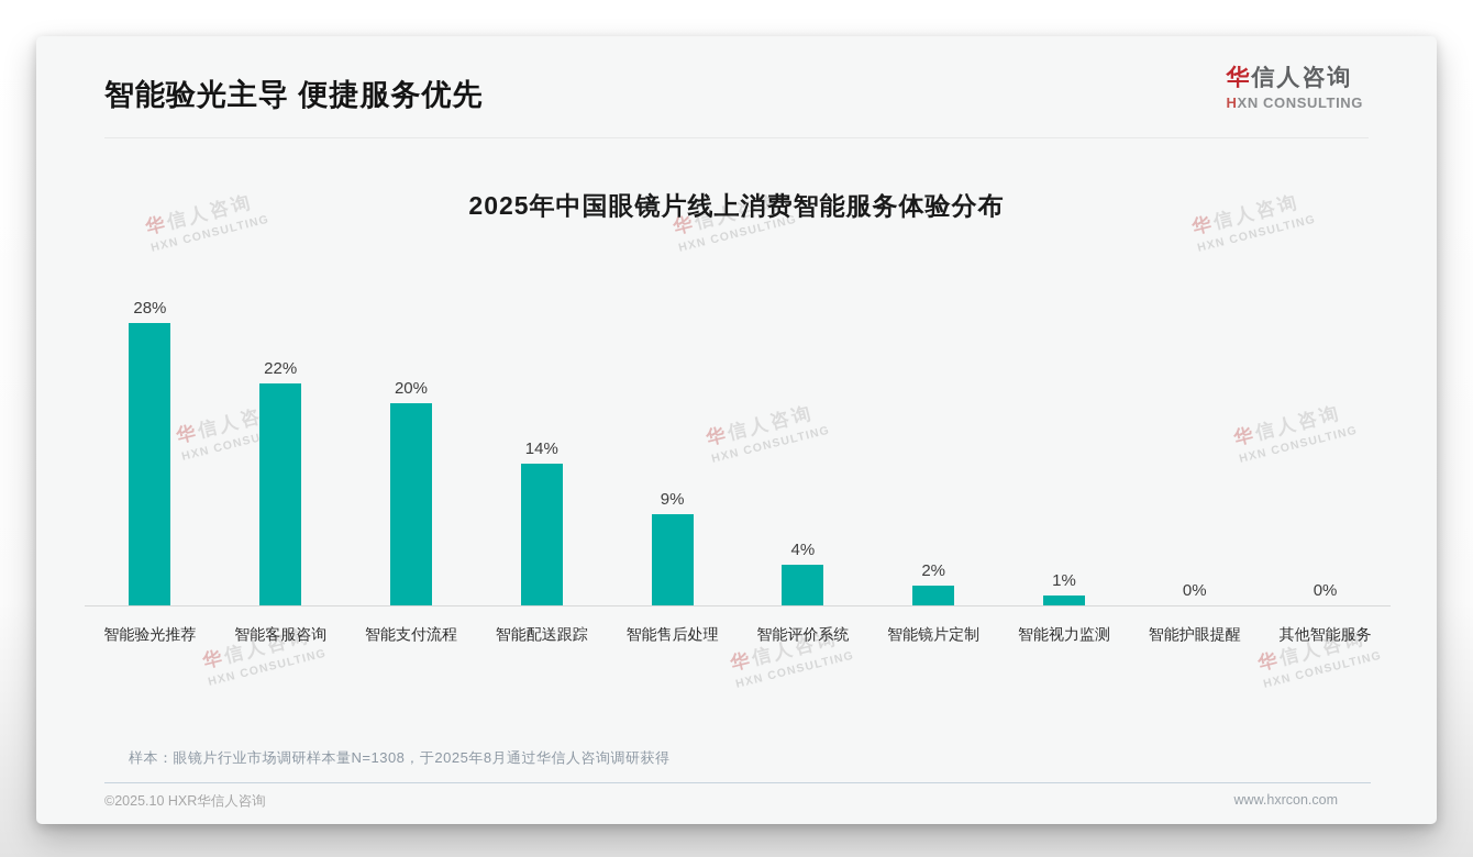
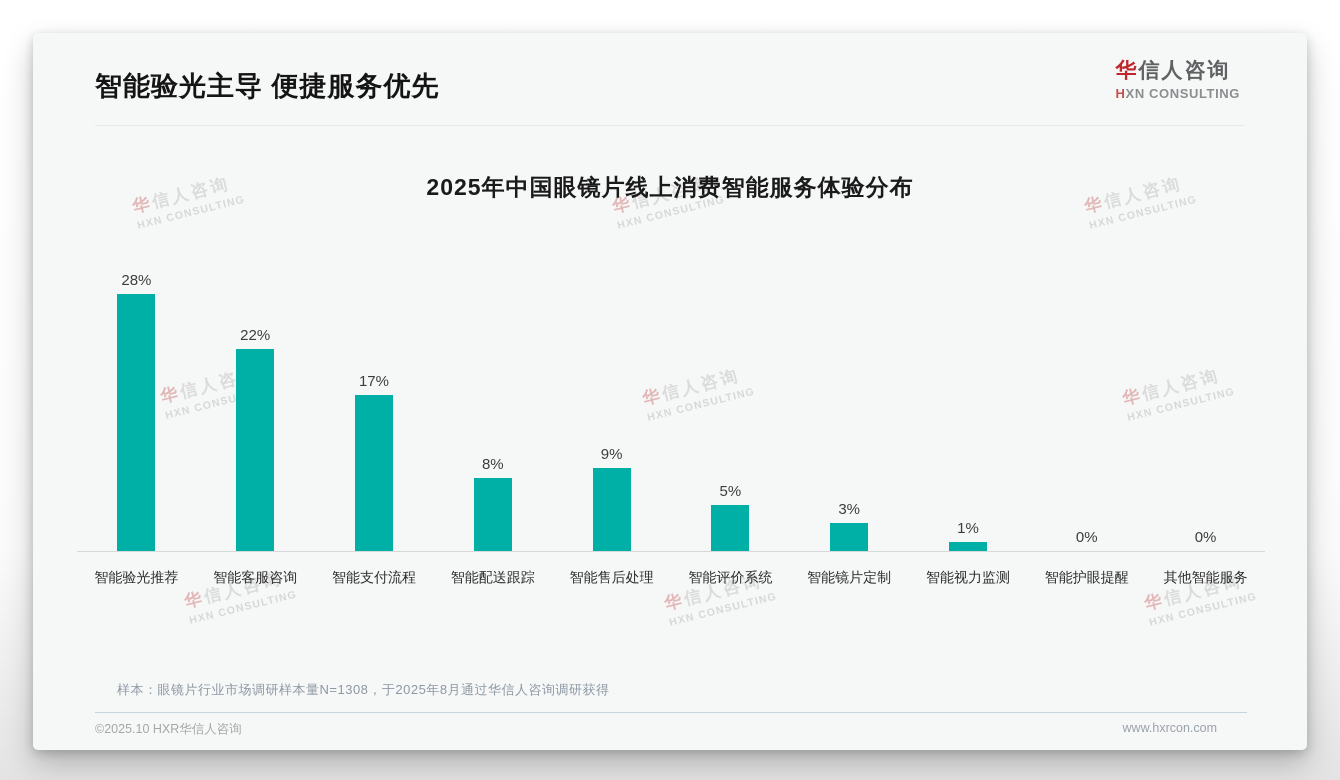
智能支付流程: 20% -> 17%
智能配送跟踪: 14% -> 8%
智能评价系统: 4% -> 5%
智能镜片定制: 2% -> 3%
